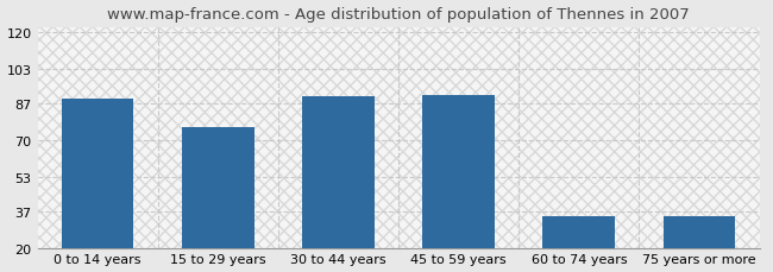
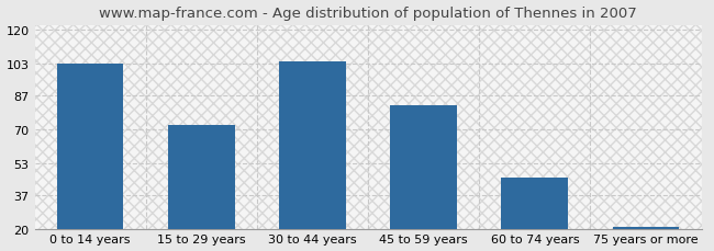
0 to 14 years: 89 -> 103
15 to 29 years: 76 -> 72
30 to 44 years: 90 -> 104
45 to 59 years: 91 -> 82
60 to 74 years: 35 -> 46
75 years or more: 35 -> 21
